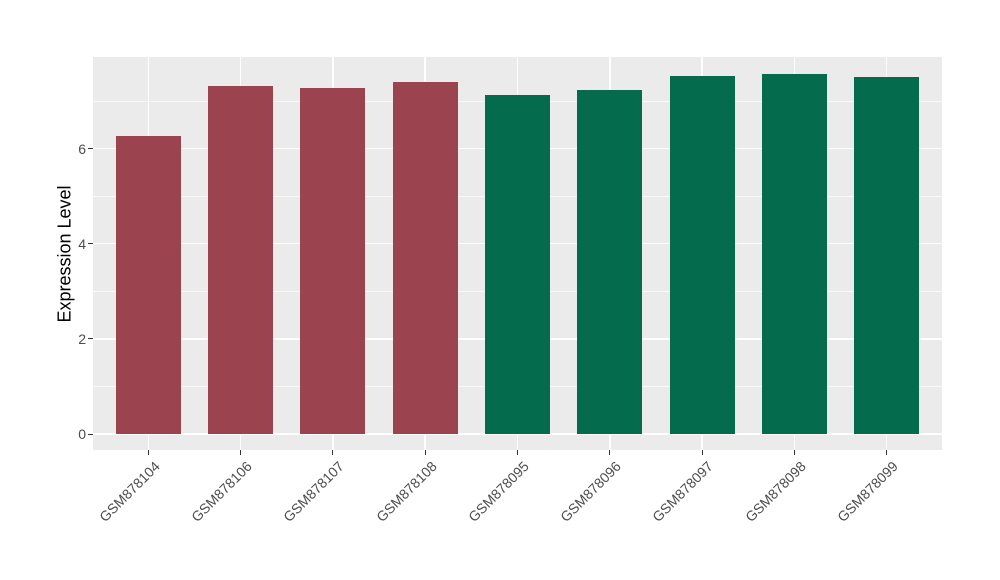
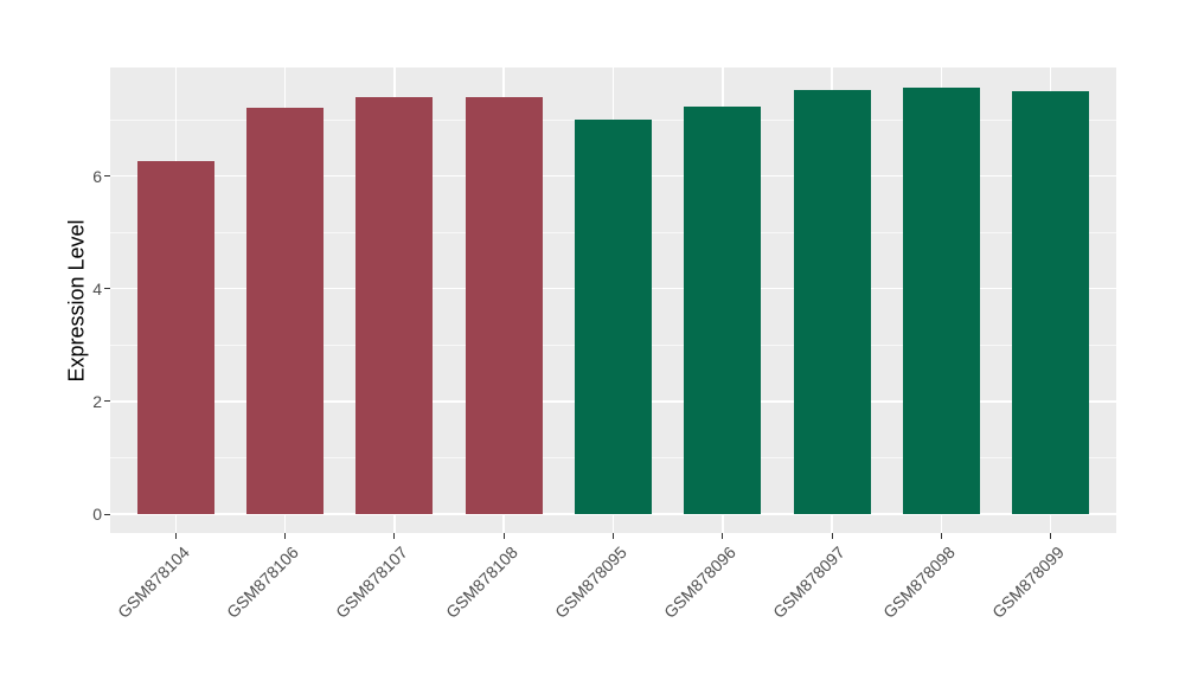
GSM878106: 7.3 -> 7.2
GSM878107: 7.3 -> 7.4
GSM878095: 7.1 -> 7.0
